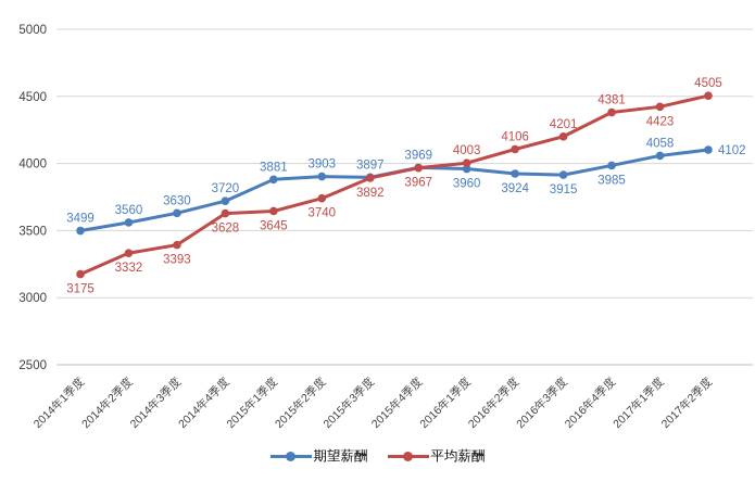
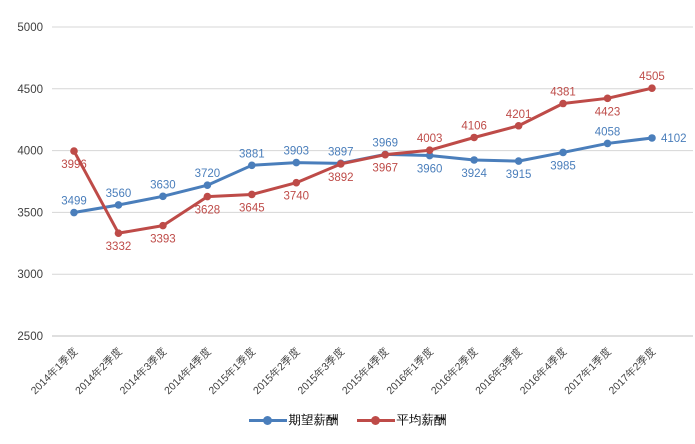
平均薪酬/2014年1季度: 3175 -> 3996
